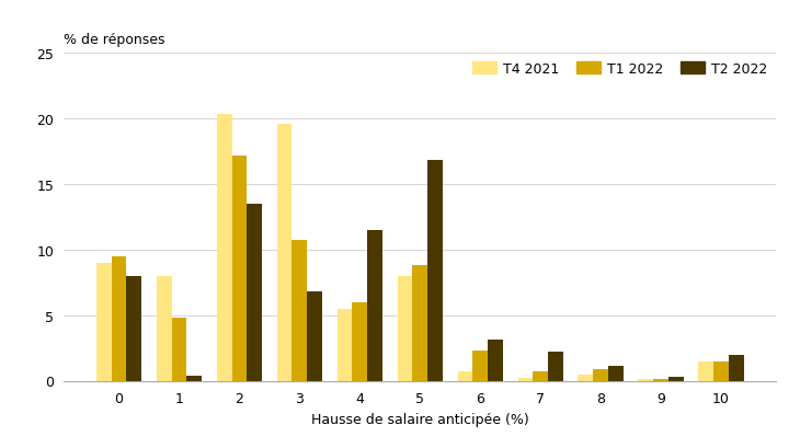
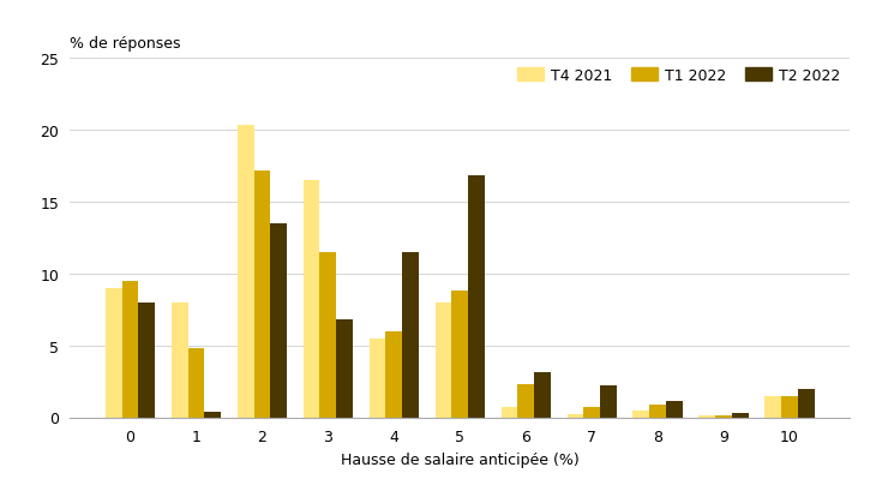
T4 2021/3: 19.6 -> 16.5
T1 2022/3: 10.7 -> 11.5
